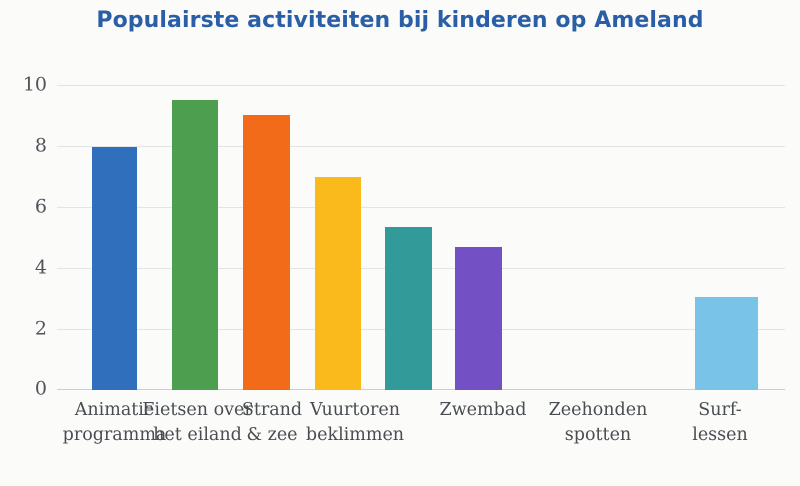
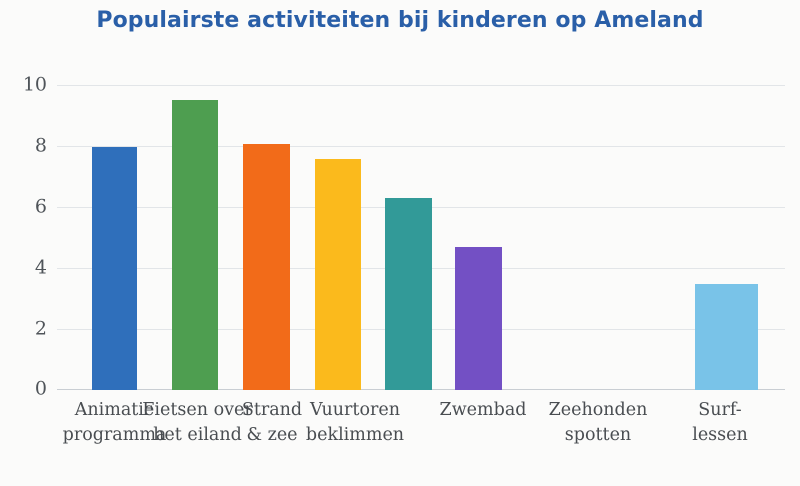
Strand & zee: 9.1 -> 8.1
Vuurtoren beklimmen: 7.0 -> 7.6
Zwembad: 5.3 -> 6.3
Surf- lessen: 3.0 -> 3.5
